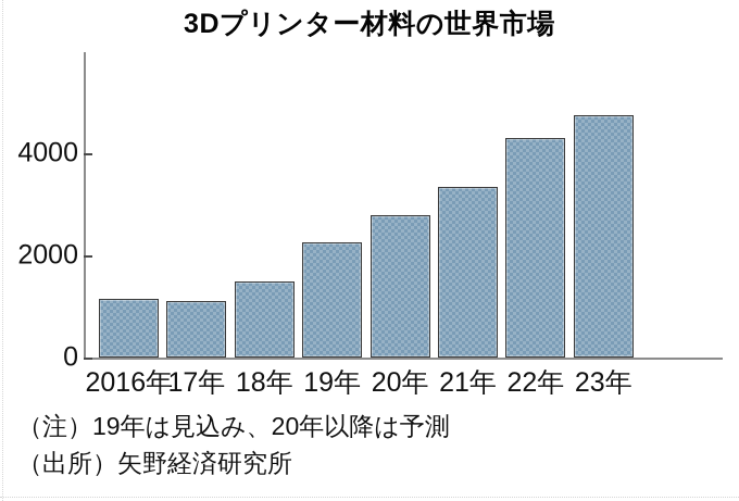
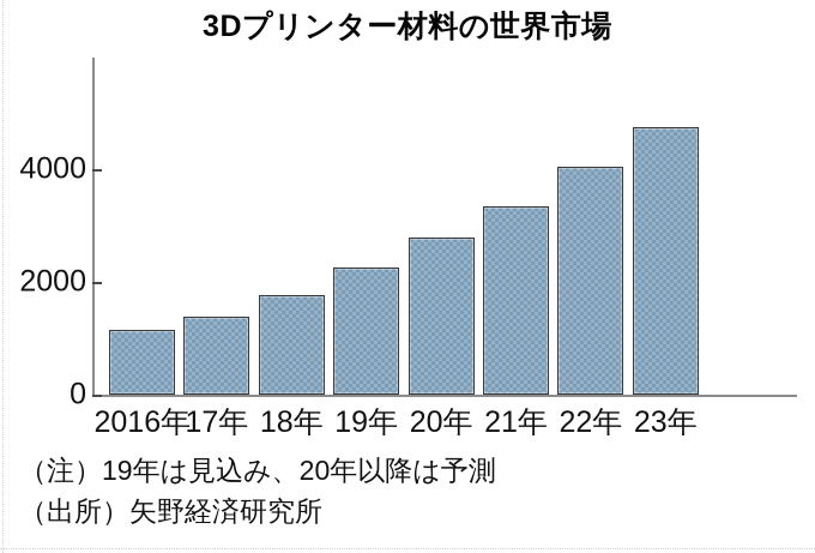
17年: 1100 -> 1400
18年: 1500 -> 1800
22年: 4300 -> 4000
